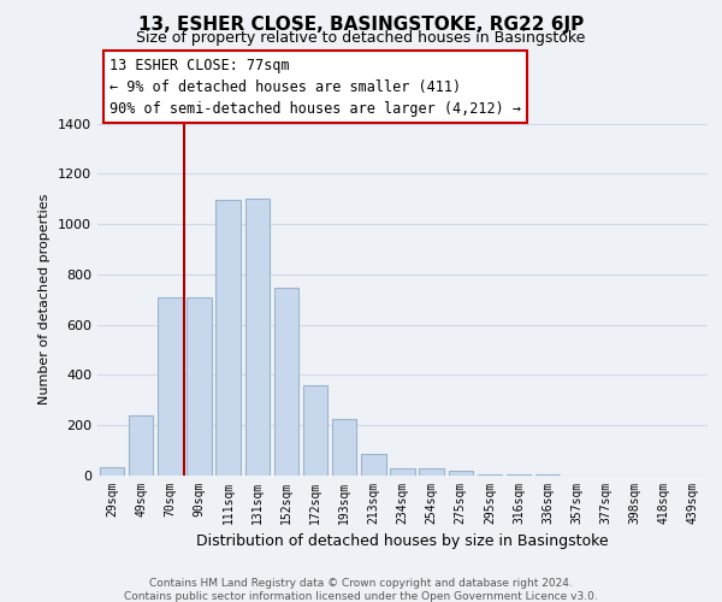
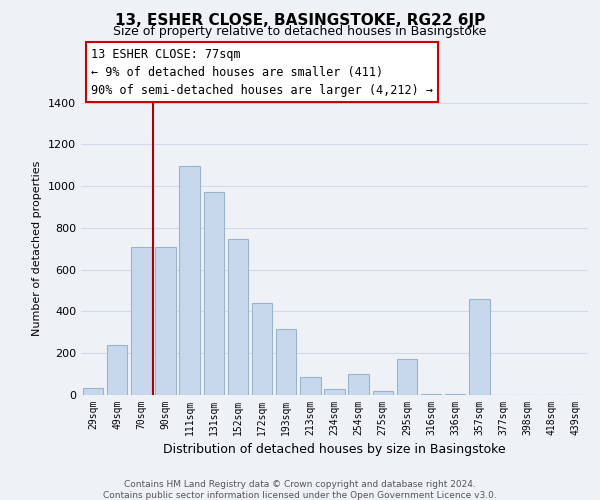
131sqm: 1100 -> 970
172sqm: 360 -> 440
193sqm: 225 -> 315
254sqm: 30 -> 100
295sqm: 5 -> 170
357sqm: 2 -> 460
